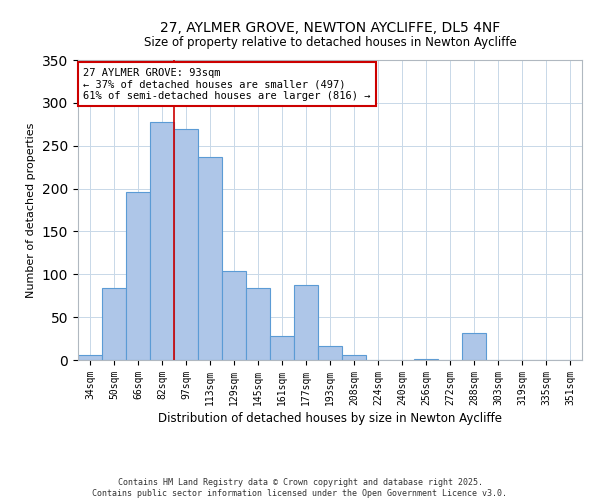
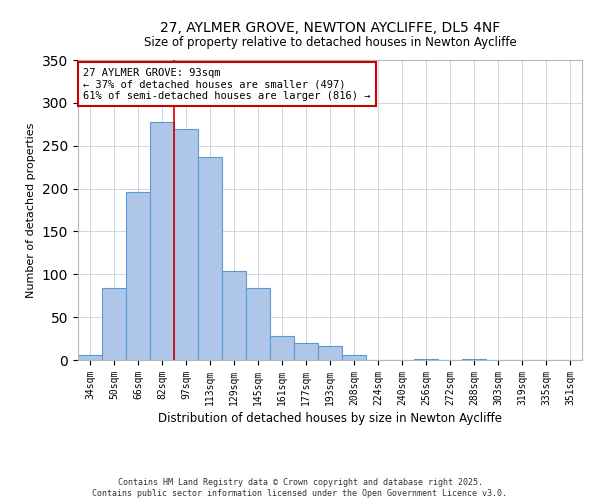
177sqm: 88 -> 20
288sqm: 32 -> 1
